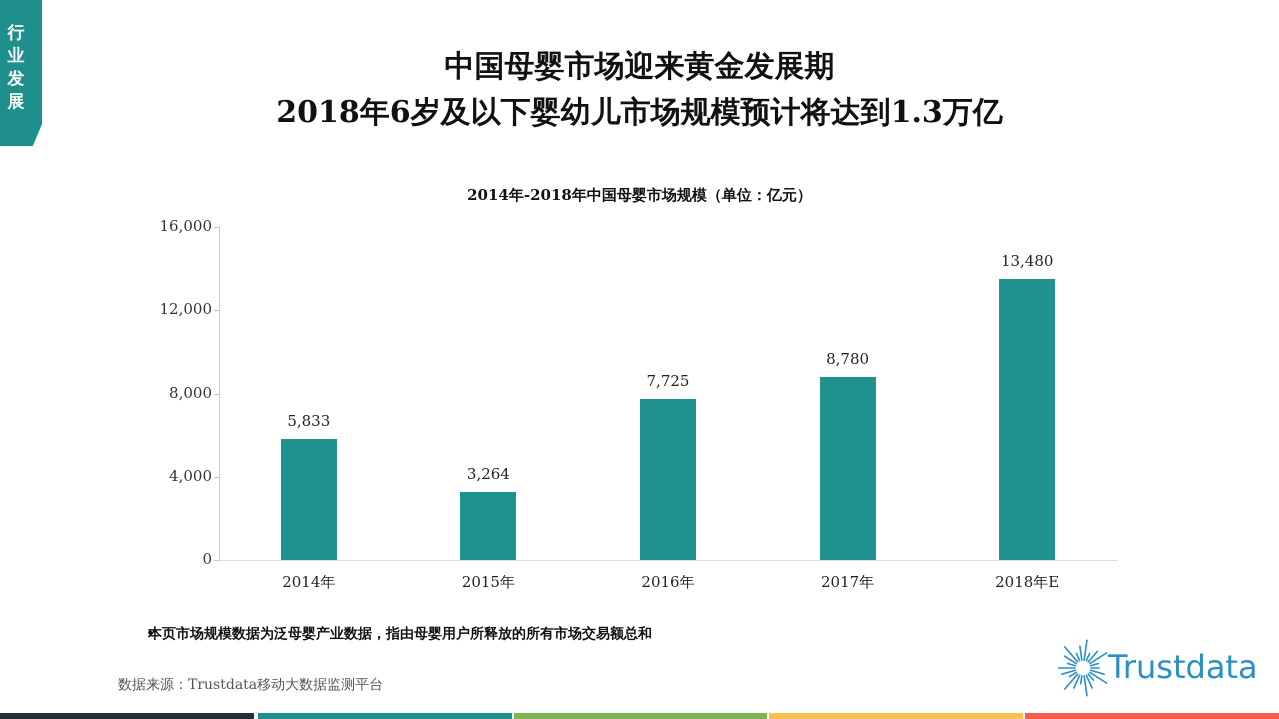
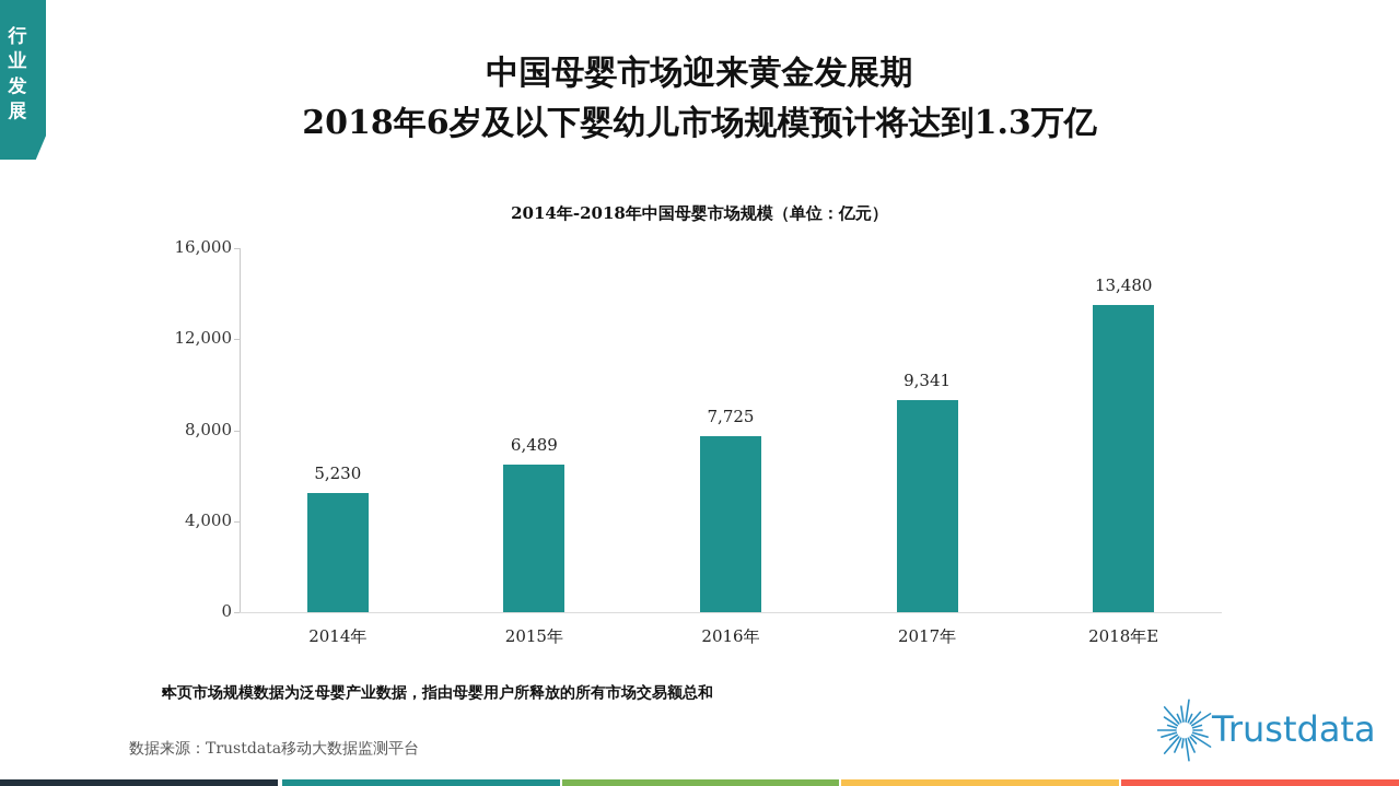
2014年: 5,833 -> 5,230
2015年: 3,264 -> 6,489
2017年: 8,780 -> 9,341
